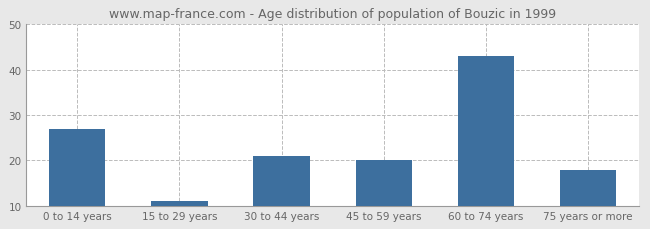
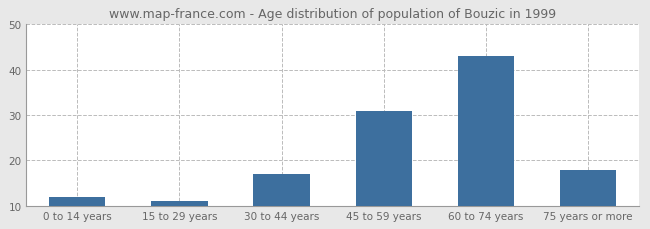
0 to 14 years: 27 -> 12
30 to 44 years: 21 -> 17
45 to 59 years: 20 -> 31
